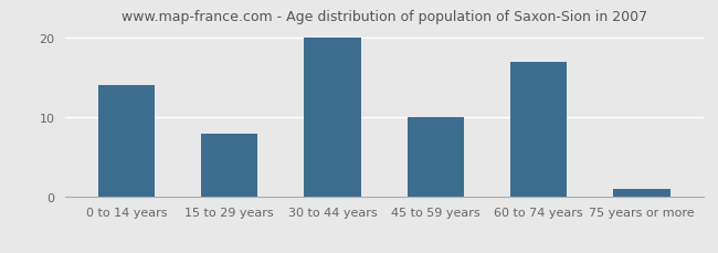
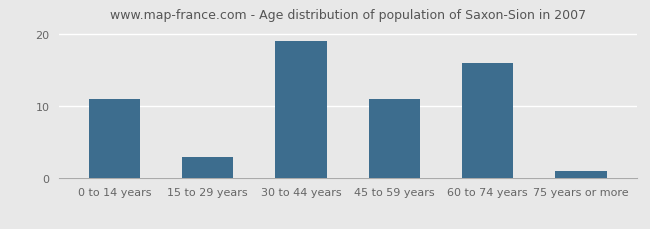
0 to 14 years: 14 -> 11
15 to 29 years: 8 -> 3
30 to 44 years: 20 -> 19
45 to 59 years: 10 -> 11
60 to 74 years: 17 -> 16
